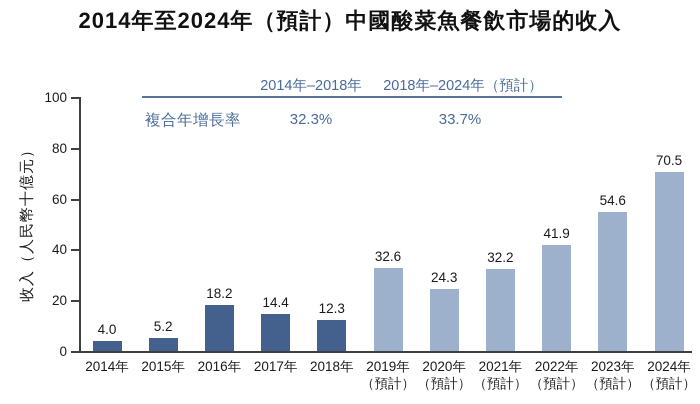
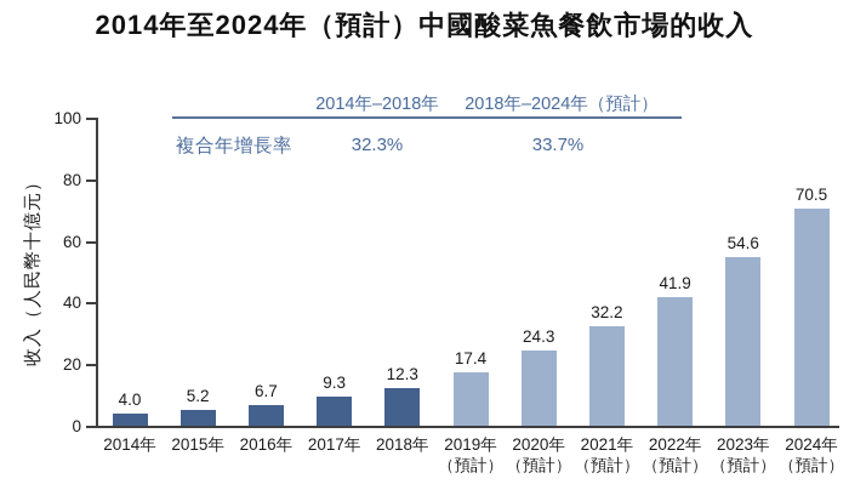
2016年: 18.2 -> 6.7
2017年: 14.4 -> 9.3
2019年: 32.6 -> 17.4
